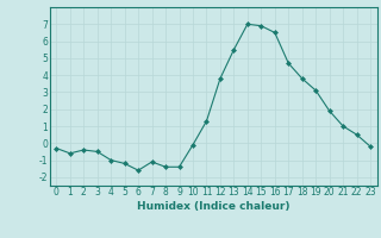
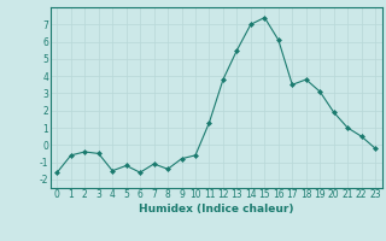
0: -0.3 -> -1.6
4: -1.0 -> -1.5
9: -1.4 -> -0.8
10: -0.1 -> -0.6
15: 6.9 -> 7.4
16: 6.5 -> 6.1
17: 4.7 -> 3.5
